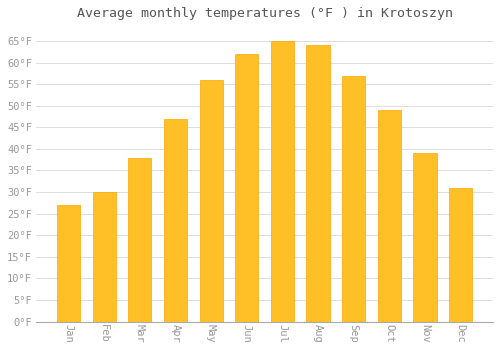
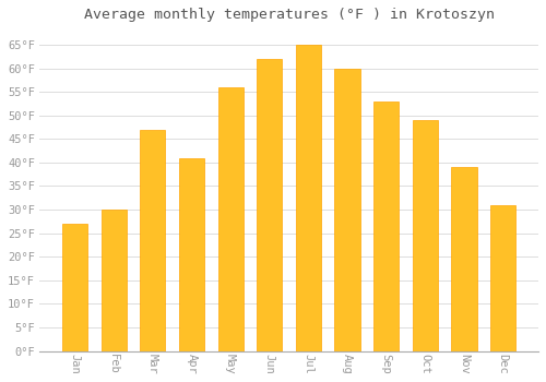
Mar: 38°F -> 47°F
Apr: 47°F -> 41°F
Aug: 64°F -> 60°F
Sep: 57°F -> 53°F
